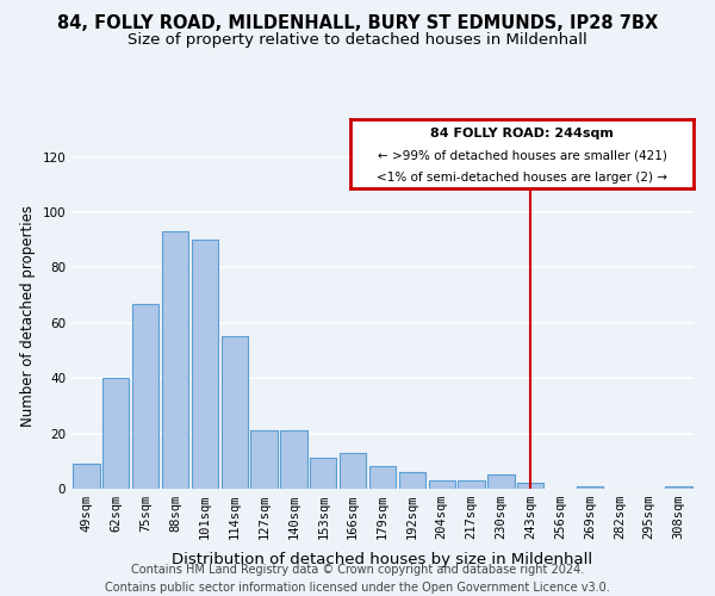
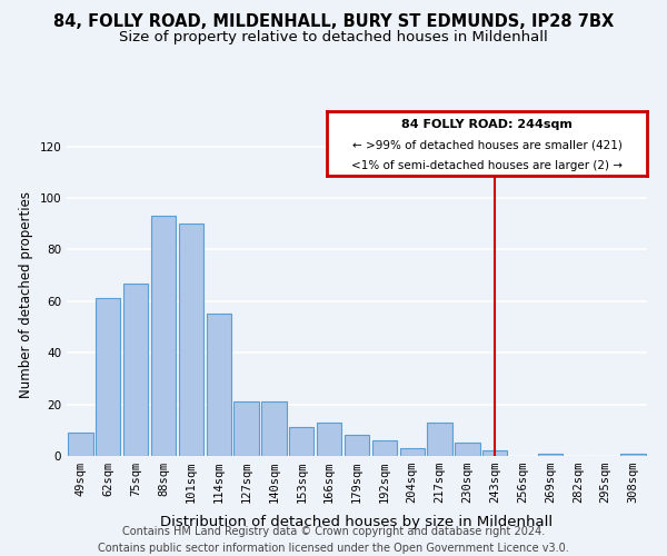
62sqm: 40 -> 61
217sqm: 3 -> 13
